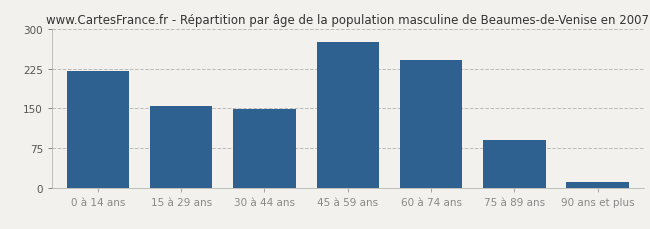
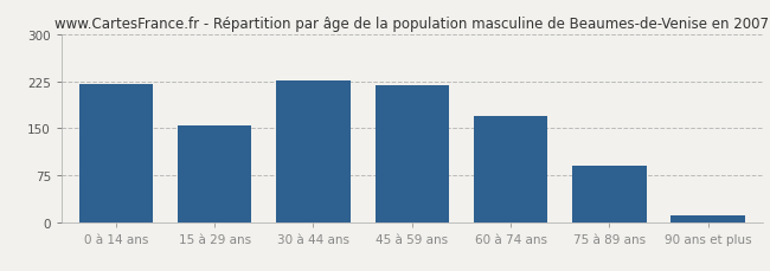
30 à 44 ans: 148 -> 226
45 à 59 ans: 276 -> 219
60 à 74 ans: 242 -> 170
